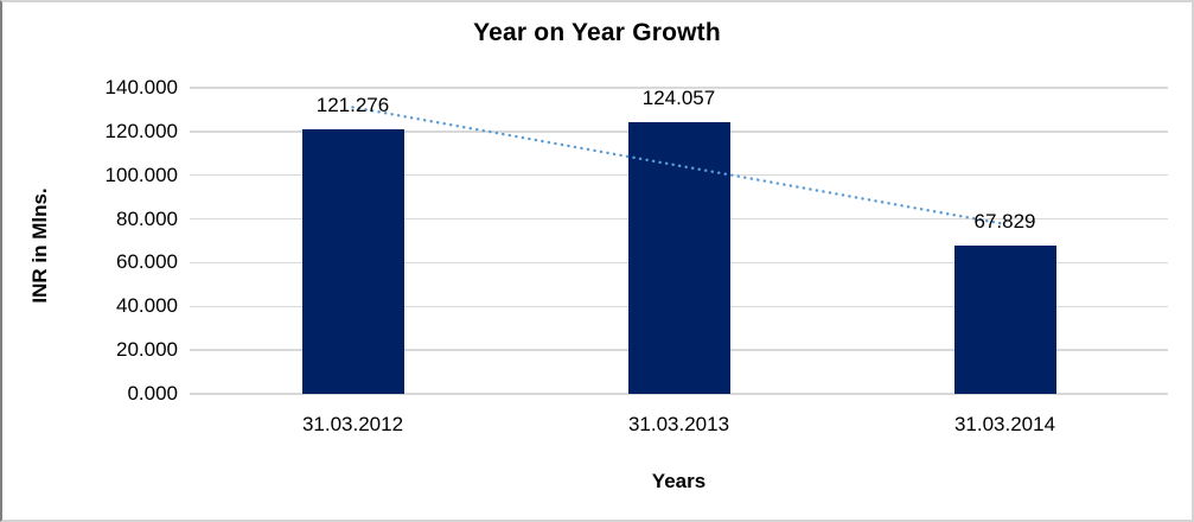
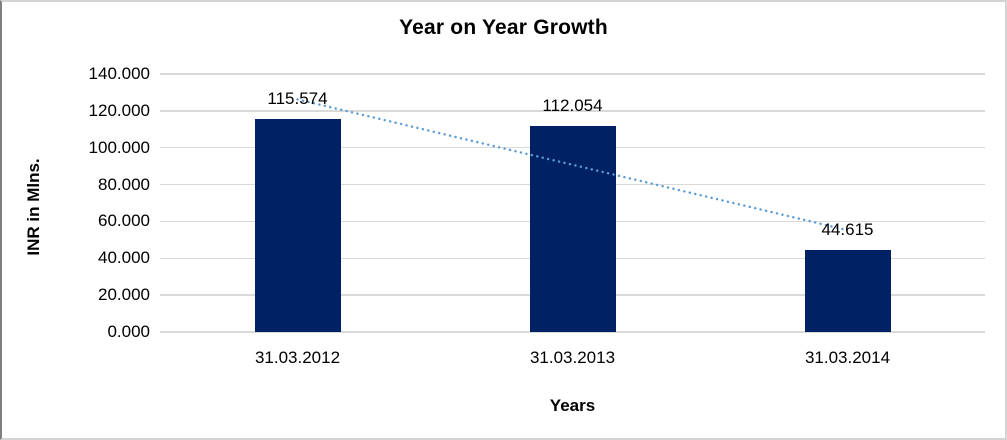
31.03.2012: 121.276 -> 115.574
31.03.2013: 124.057 -> 112.054
31.03.2014: 67.829 -> 44.615
